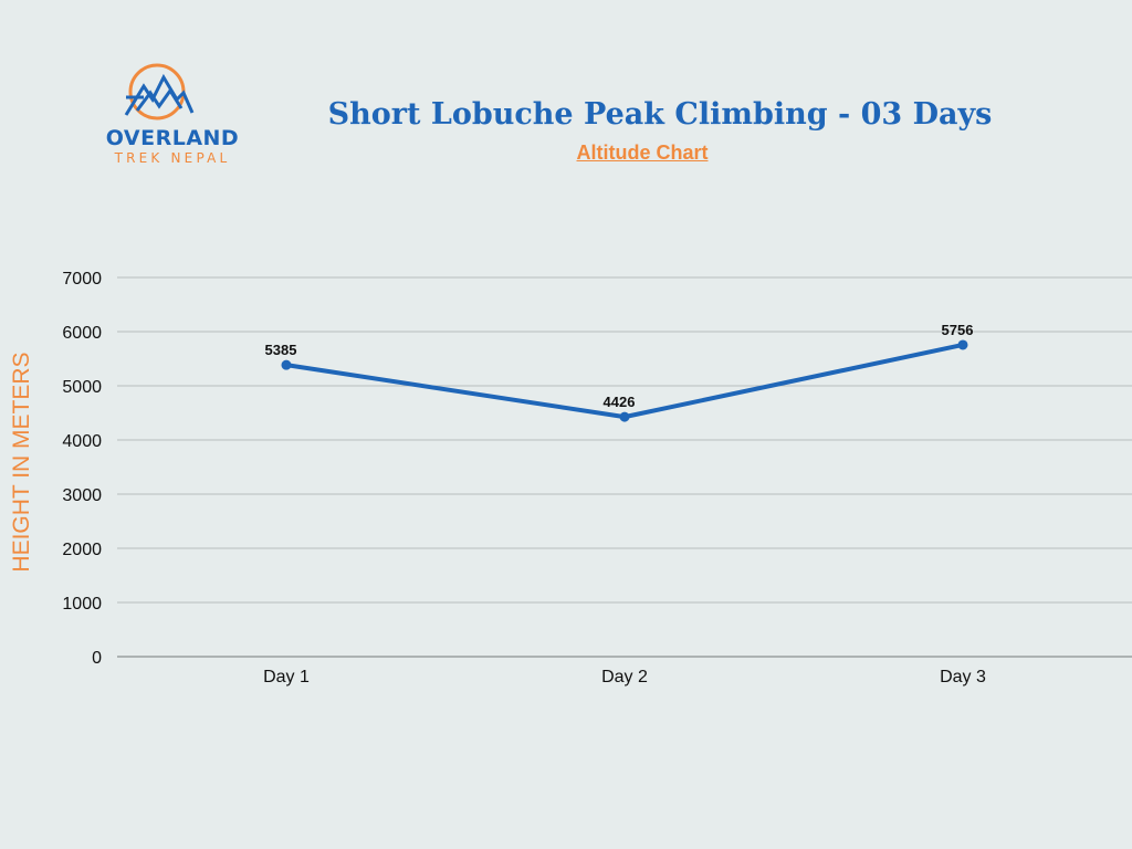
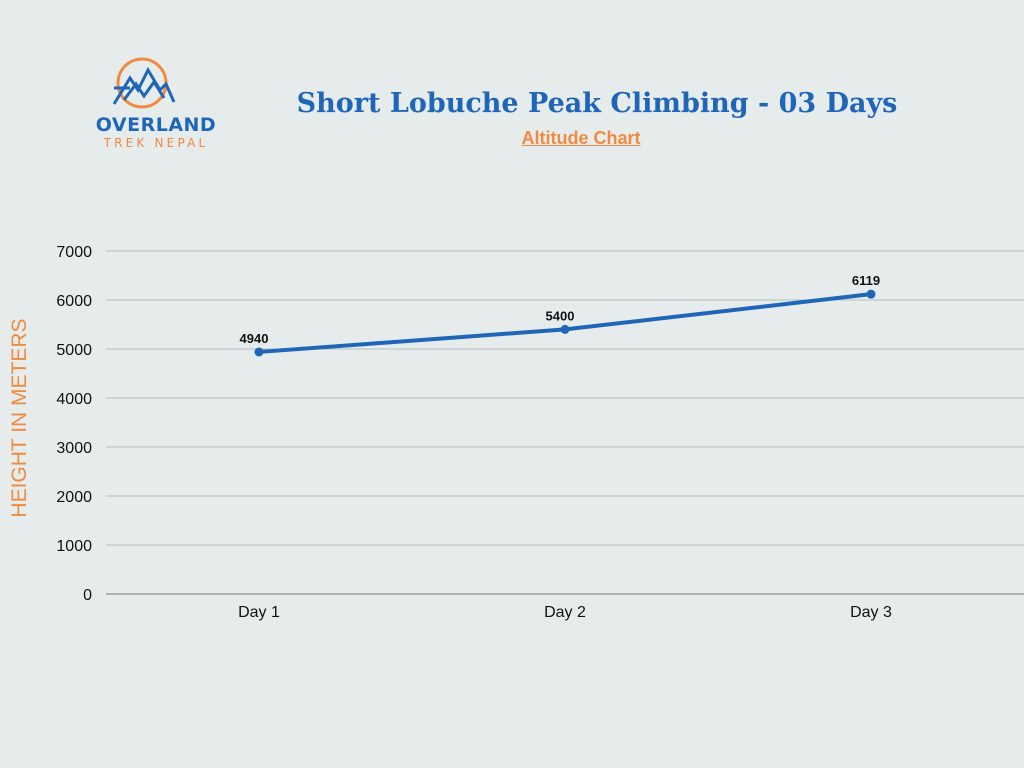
Day 1: 5385 -> 4940
Day 2: 4426 -> 5400
Day 3: 5756 -> 6119
